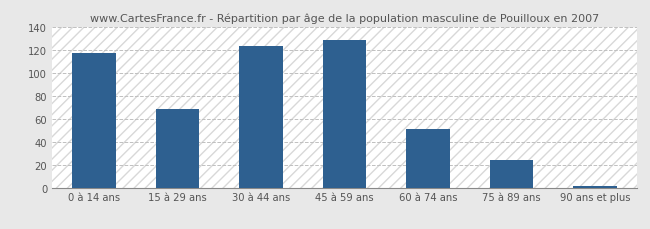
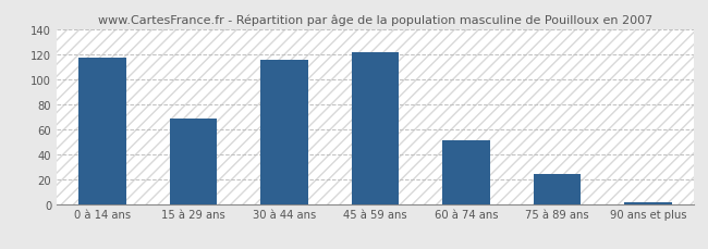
30 à 44 ans: 123 -> 115
45 à 59 ans: 128 -> 121
